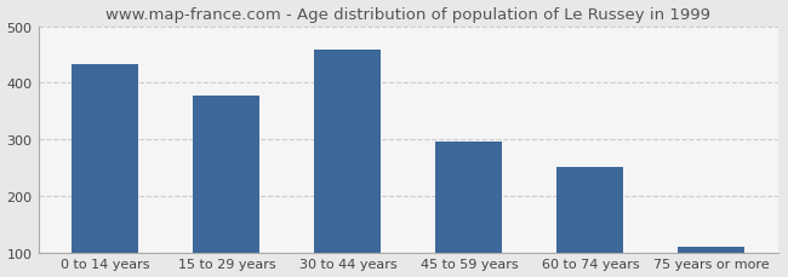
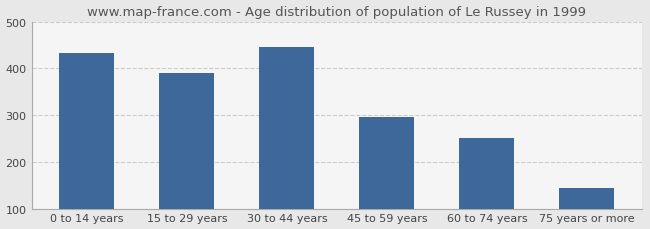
15 to 29 years: 378 -> 390
30 to 44 years: 459 -> 445
75 years or more: 110 -> 145
